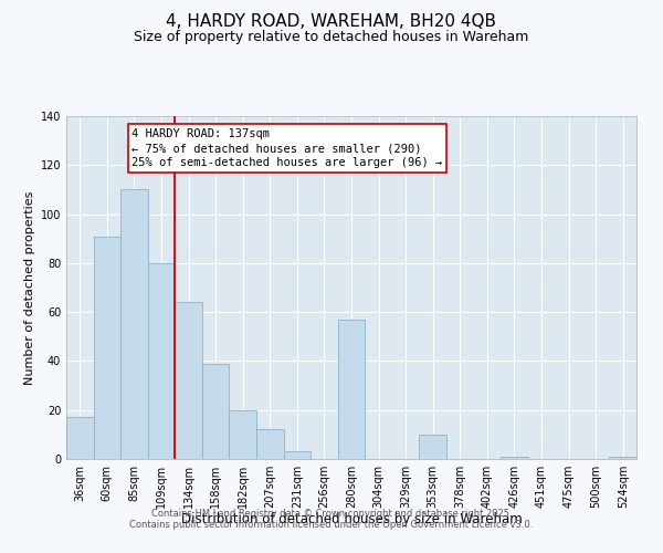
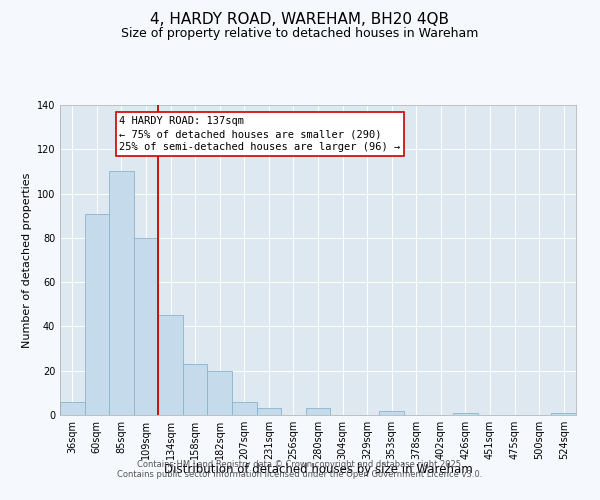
36sqm: 17 -> 6
134sqm: 64 -> 45
158sqm: 39 -> 23
207sqm: 12 -> 6
280sqm: 57 -> 3
353sqm: 10 -> 2
